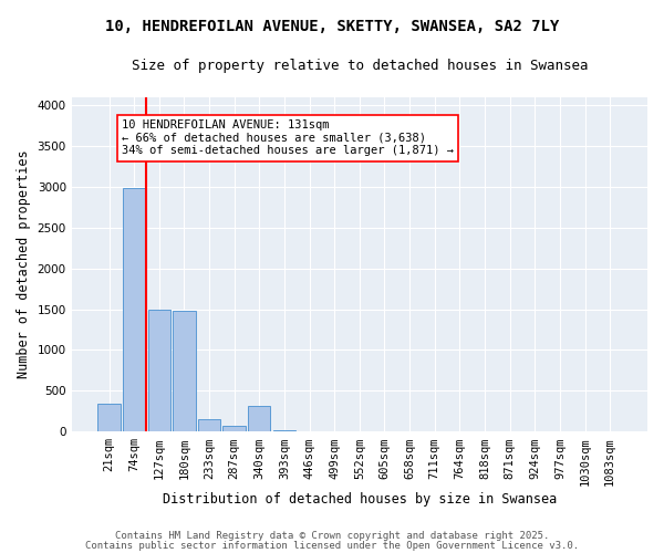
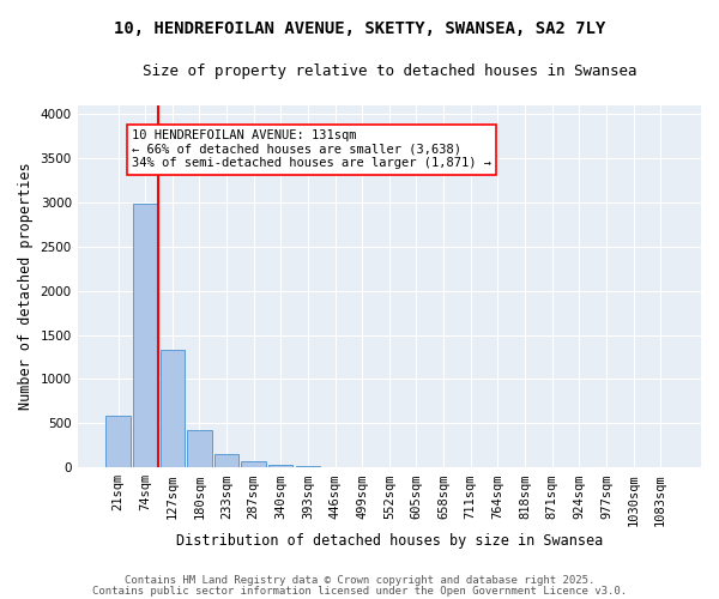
21sqm: 340 -> 580
127sqm: 1500 -> 1330
180sqm: 1480 -> 430
340sqm: 320 -> 40
